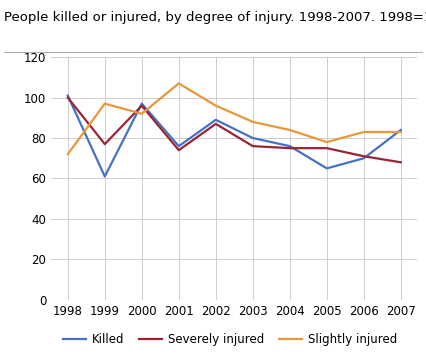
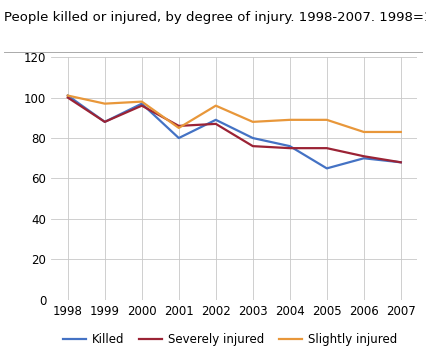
Slightly injured/1998: 72 -> 101
Killed/1999: 61 -> 88
Severely injured/1999: 77 -> 88
Slightly injured/2000: 92 -> 98
Killed/2001: 76 -> 80
Severely injured/2001: 74 -> 86
Slightly injured/2001: 107 -> 85
Slightly injured/2004: 84 -> 89
Slightly injured/2005: 78 -> 89
Killed/2007: 84 -> 68
